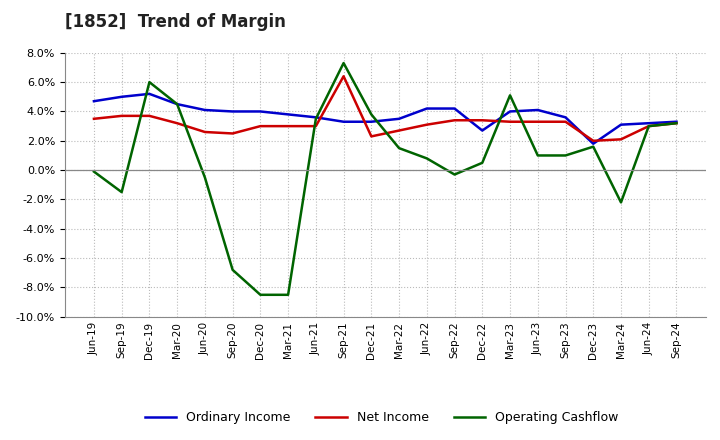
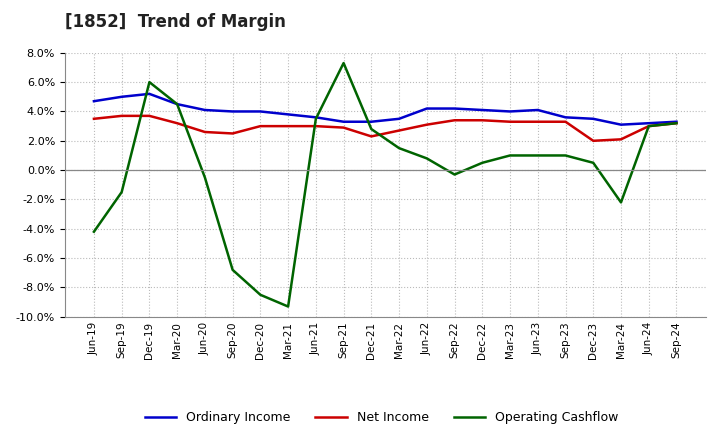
Operating Cashflow/Jun-19: -0.1% -> -4.2%
Operating Cashflow/Mar-21: -8.5% -> -9.3%
Net Income/Sep-21: 6.4% -> 2.9%
Operating Cashflow/Dec-21: 3.8% -> 2.8%
Ordinary Income/Dec-22: 2.7% -> 4.1%
Operating Cashflow/Mar-23: 5.1% -> 1.0%
Ordinary Income/Dec-23: 1.8% -> 3.5%
Operating Cashflow/Dec-23: 1.6% -> 0.5%
